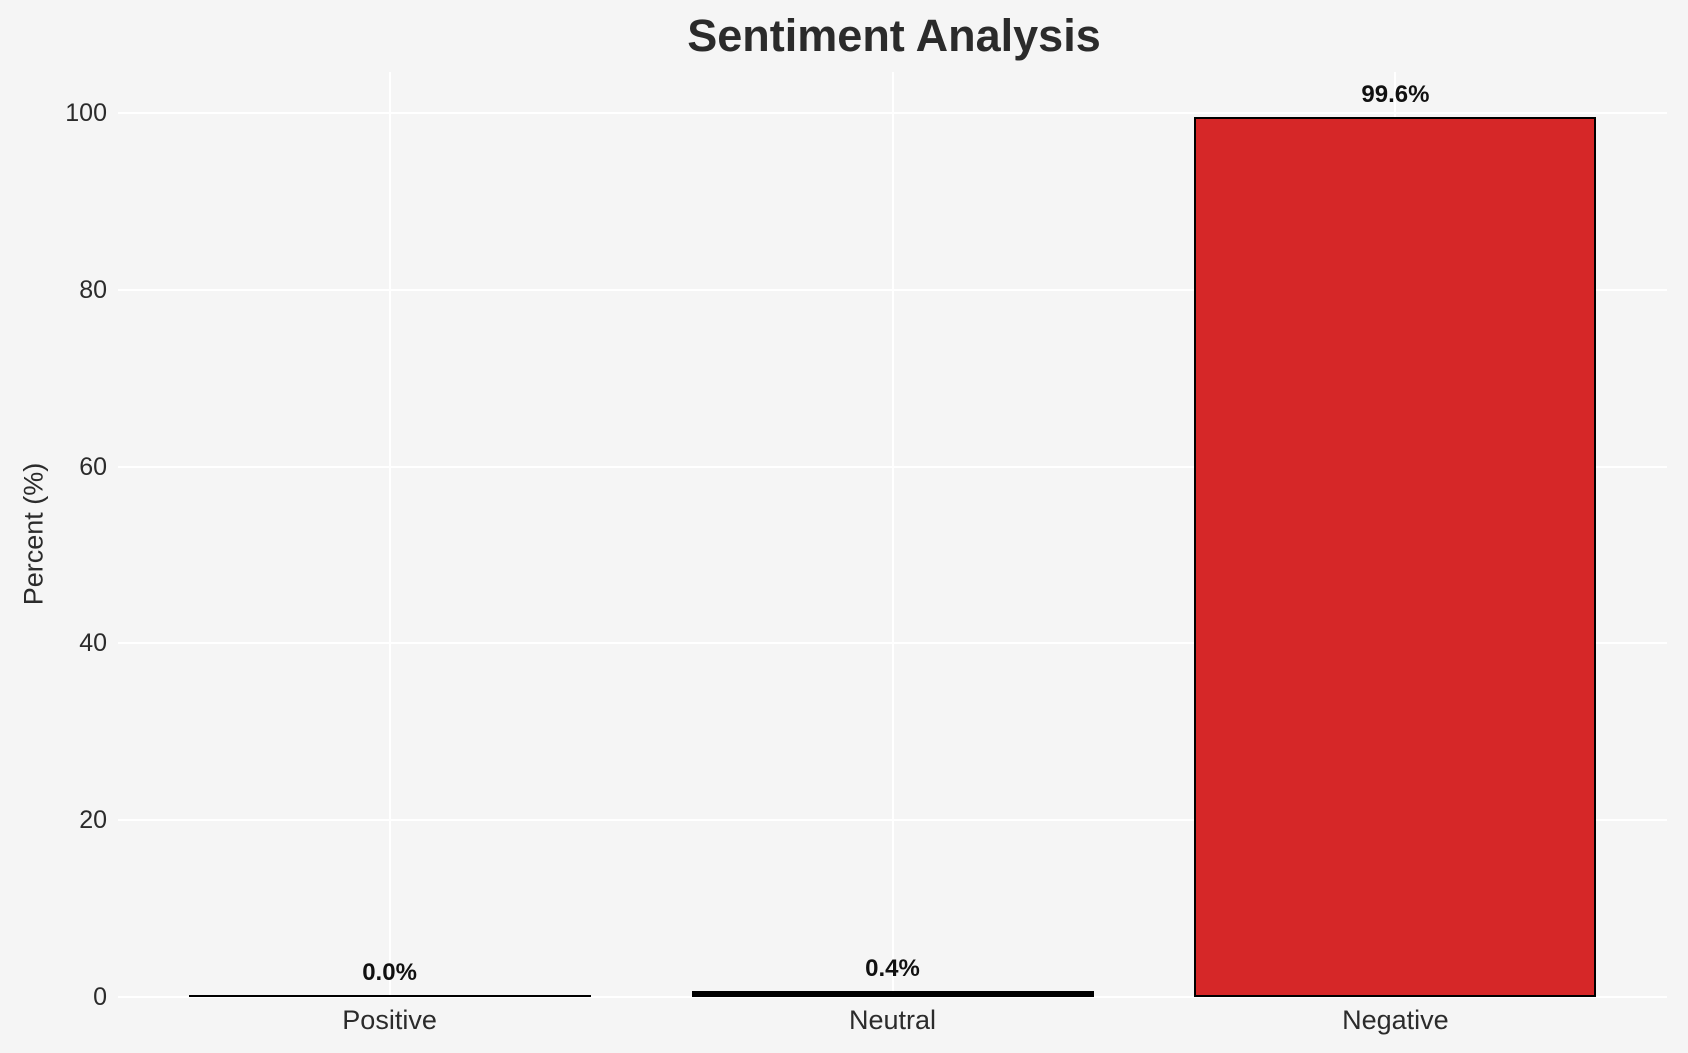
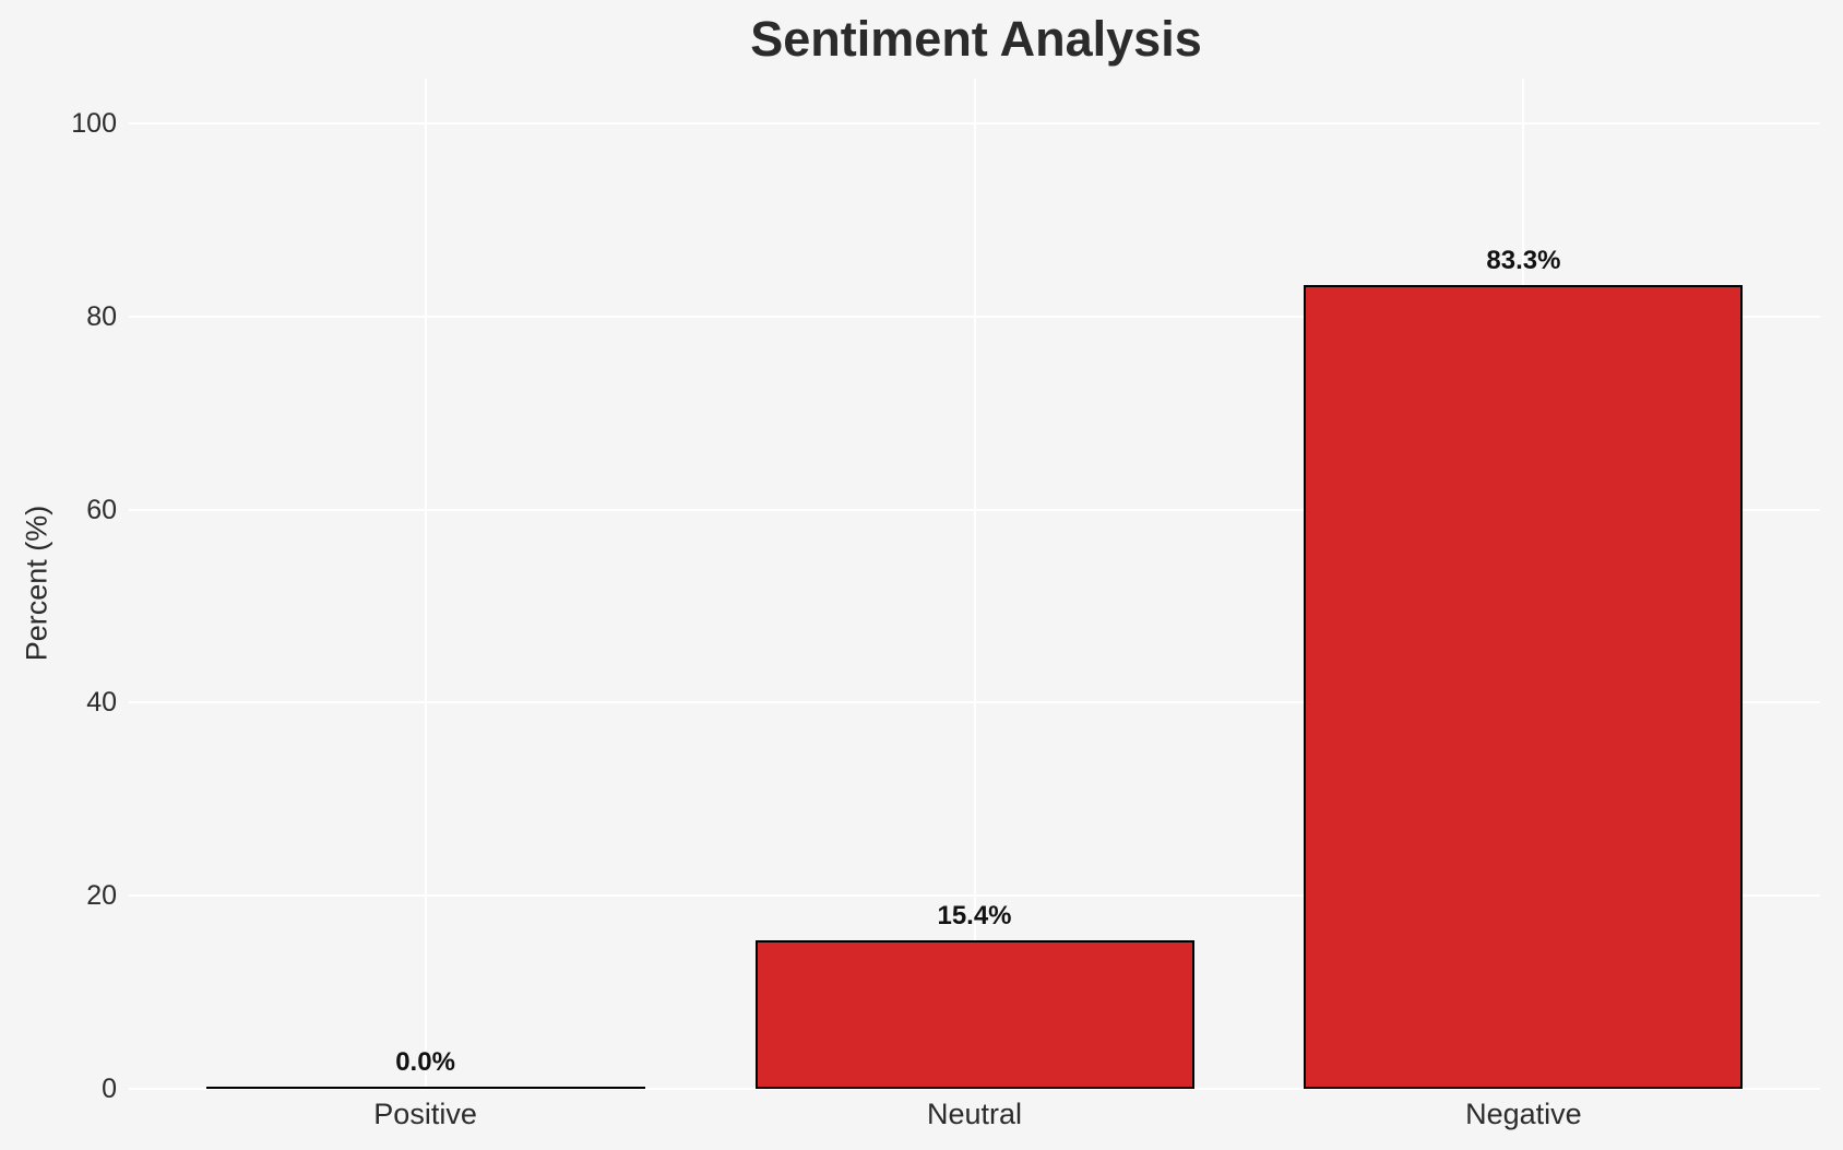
Neutral: 0.4% -> 15.4%
Negative: 99.6% -> 83.3%
